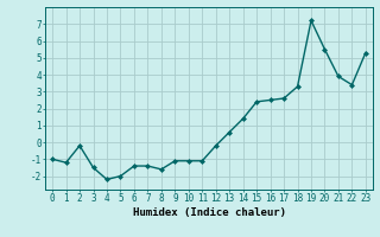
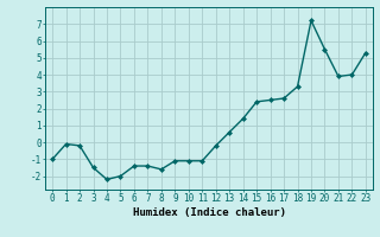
1: -1.2 -> -0.1
22: 3.4 -> 4.0
